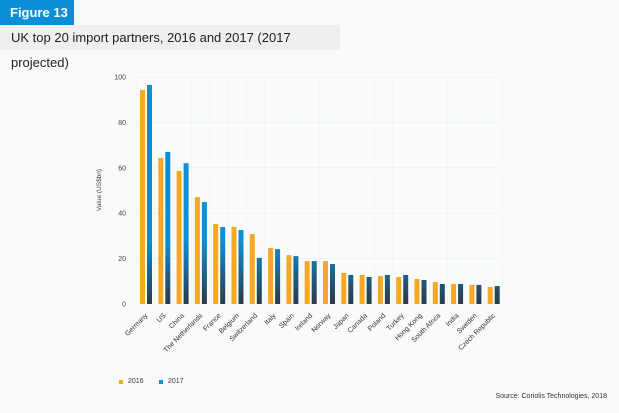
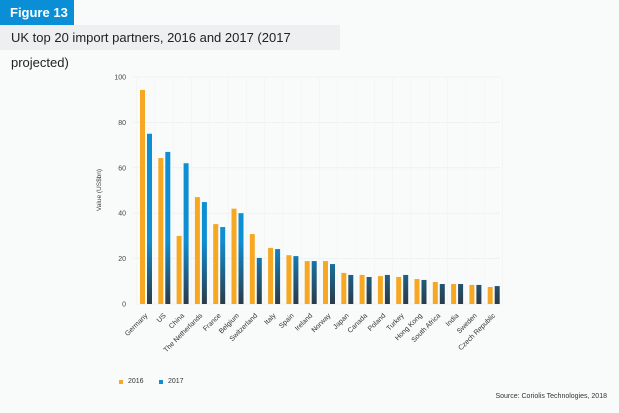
2017/Germany: 96 -> 75
2016/China: 59 -> 30
2016/Belgium: 34 -> 42
2017/Belgium: 33 -> 40
